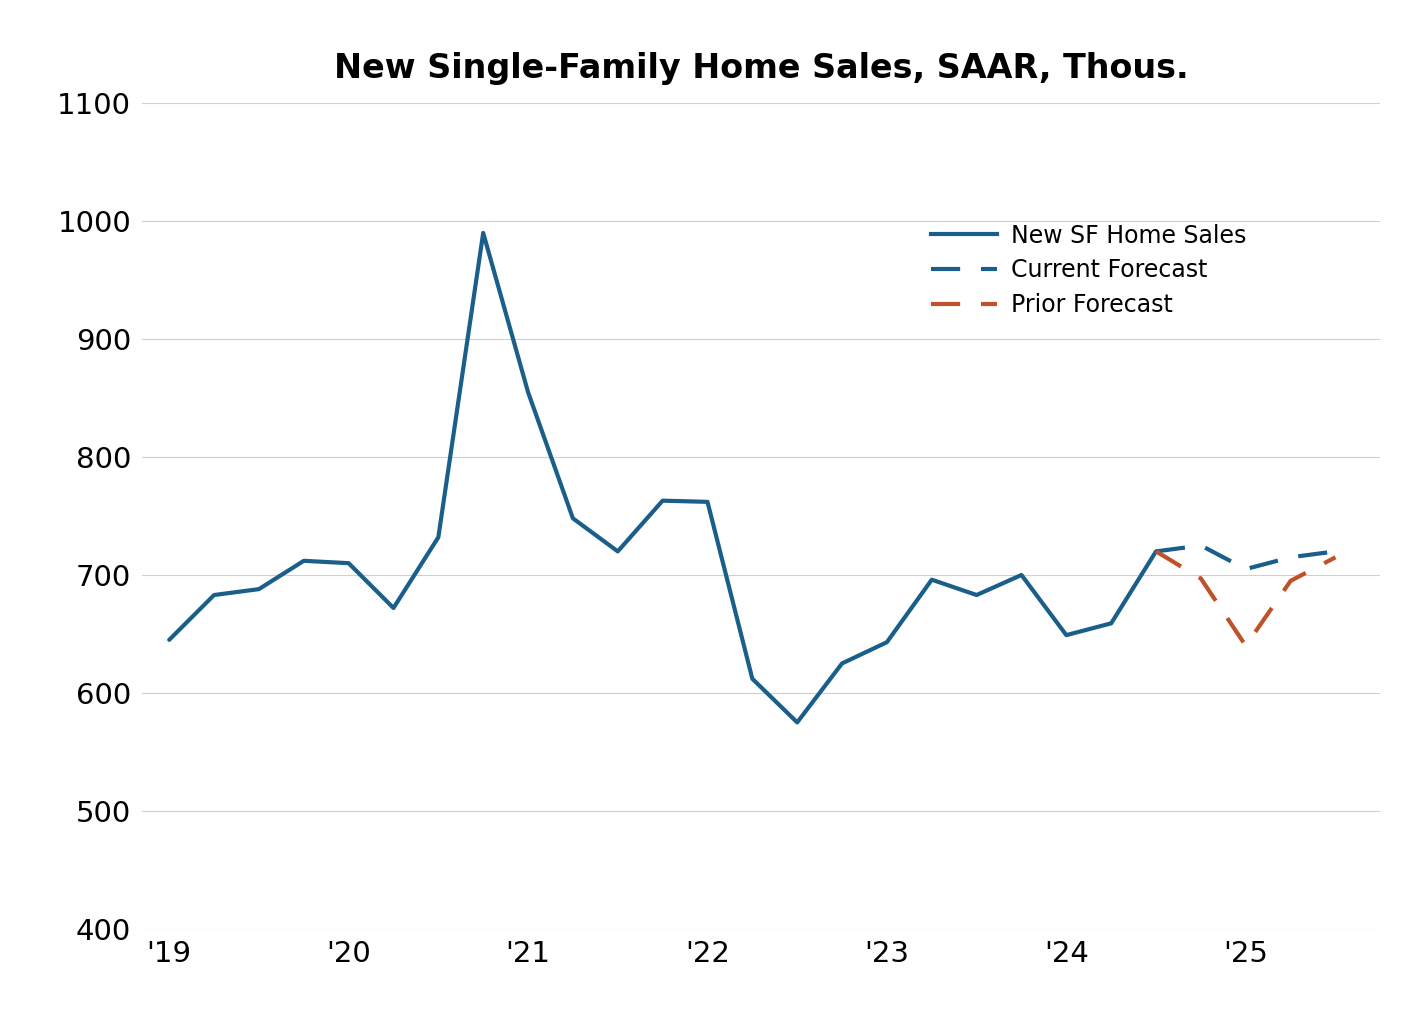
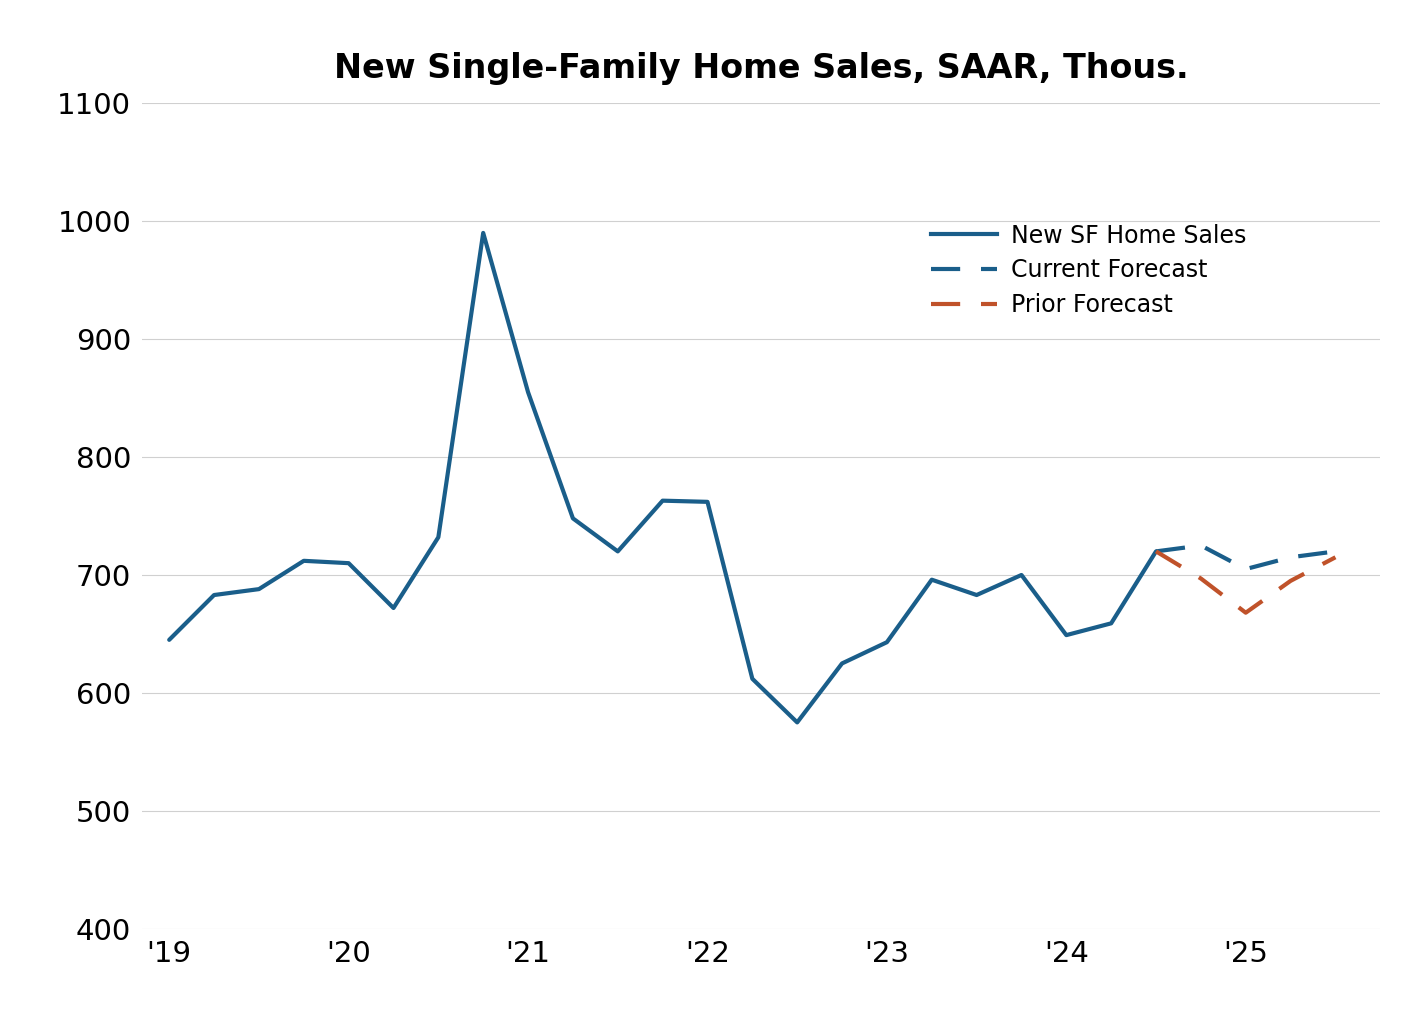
Prior Forecast/'25: 640 -> 668
